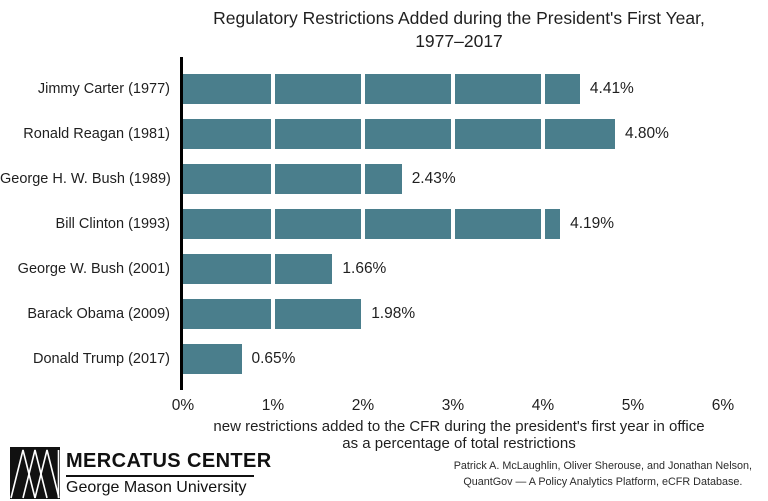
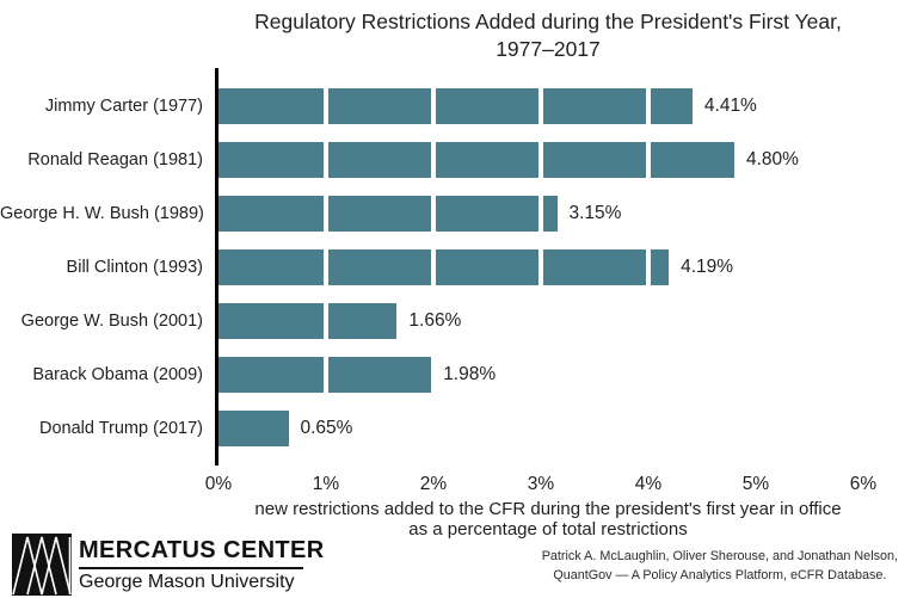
George H. W. Bush (1989): 2.43% -> 3.15%
